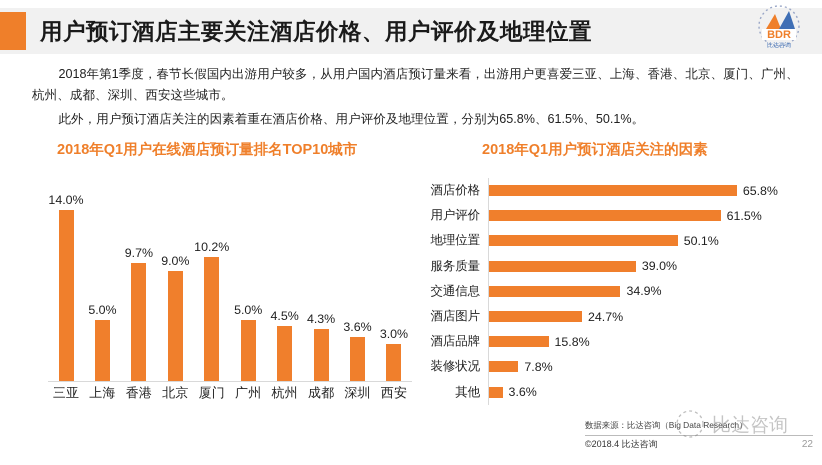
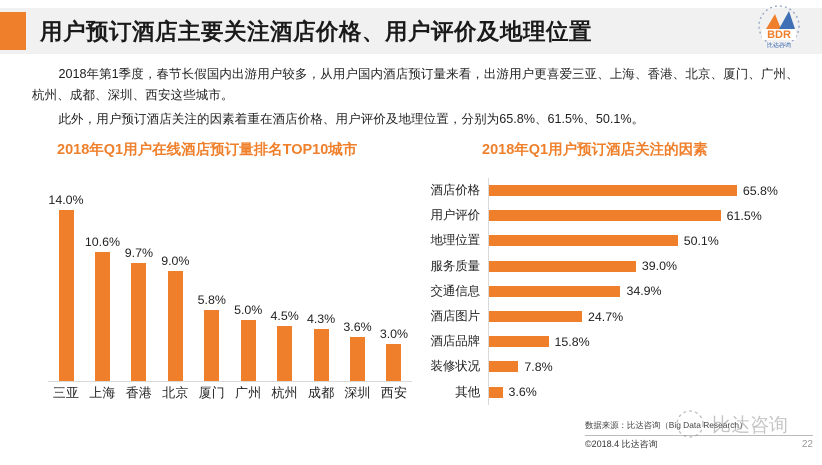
2018年Q1用户在线酒店预订量排名TOP10城市/上海: 5.0% -> 10.6%
2018年Q1用户在线酒店预订量排名TOP10城市/厦门: 10.2% -> 5.8%
